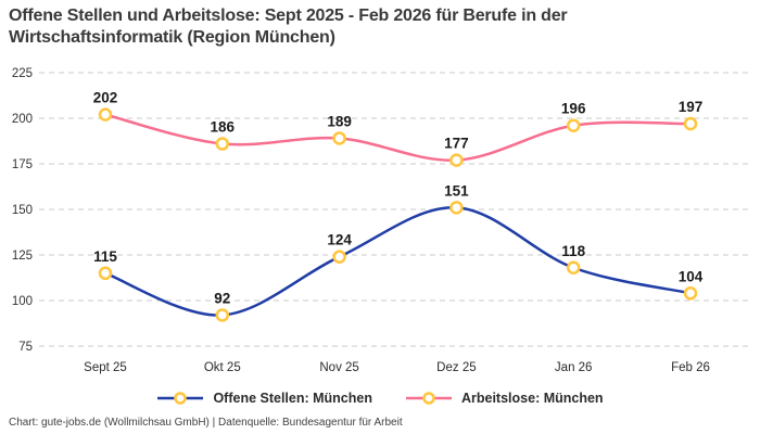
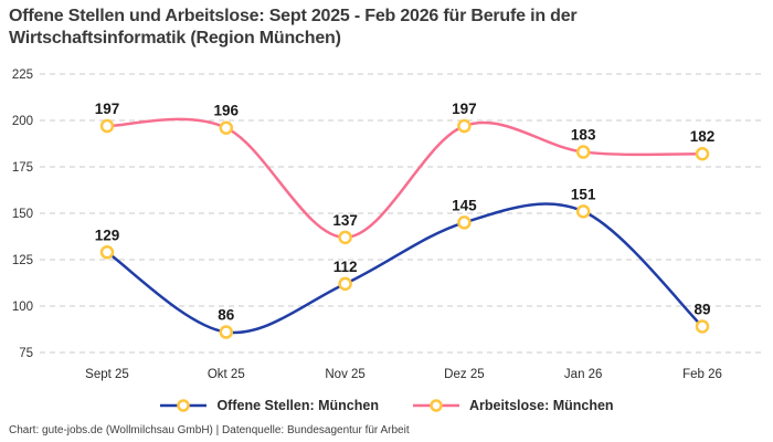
Offene Stellen: München/Sept 25: 115 -> 129
Arbeitslose: München/Sept 25: 202 -> 197
Offene Stellen: München/Okt 25: 92 -> 86
Arbeitslose: München/Okt 25: 186 -> 196
Offene Stellen: München/Nov 25: 124 -> 112
Arbeitslose: München/Nov 25: 189 -> 137
Offene Stellen: München/Dez 25: 151 -> 145
Arbeitslose: München/Dez 25: 177 -> 197
Offene Stellen: München/Jan 26: 118 -> 151
Arbeitslose: München/Jan 26: 196 -> 183
Offene Stellen: München/Feb 26: 104 -> 89
Arbeitslose: München/Feb 26: 197 -> 182
